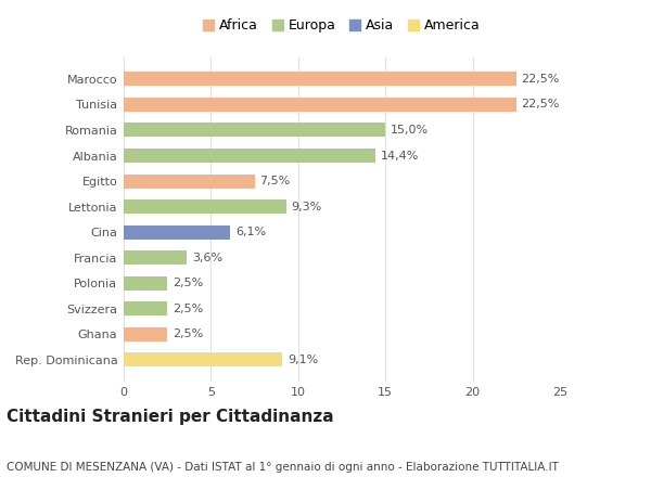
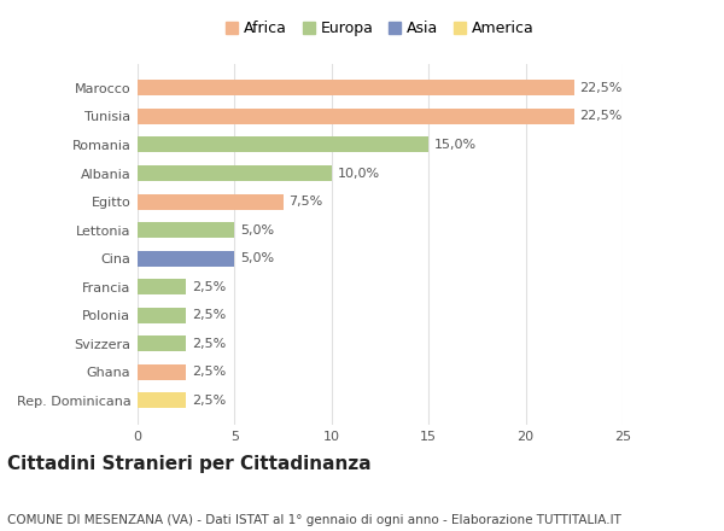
Albania: 14,4% -> 10,0%
Lettonia: 9,3% -> 5,0%
Cina: 6,1% -> 5,0%
Francia: 3,6% -> 2,5%
Rep. Dominicana: 9,1% -> 2,5%
